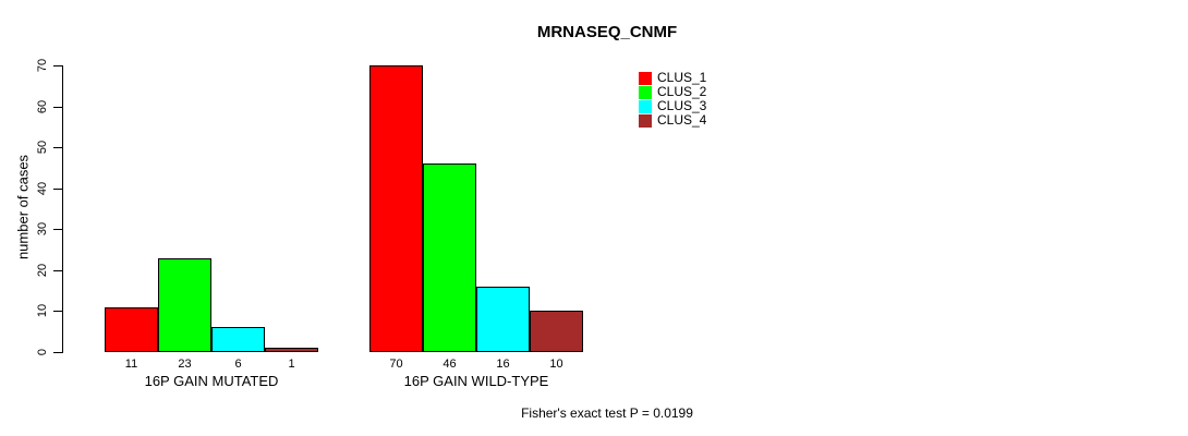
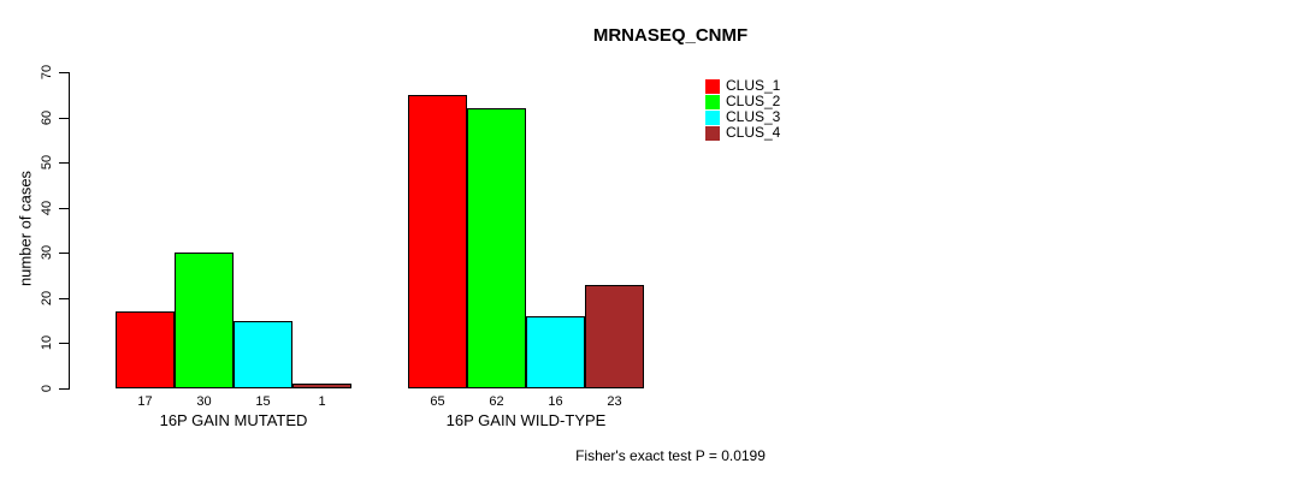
CLUS_1/16P GAIN MUTATED: 11 -> 17
CLUS_2/16P GAIN MUTATED: 23 -> 30
CLUS_3/16P GAIN MUTATED: 6 -> 15
CLUS_1/16P GAIN WILD-TYPE: 70 -> 65
CLUS_2/16P GAIN WILD-TYPE: 46 -> 62
CLUS_4/16P GAIN WILD-TYPE: 10 -> 23
